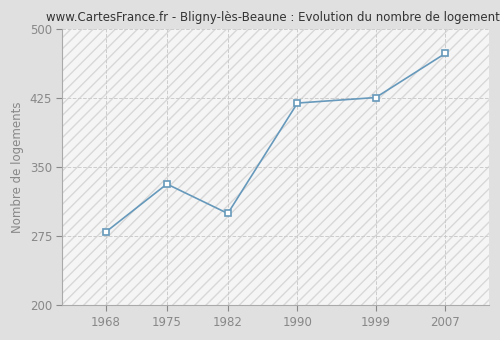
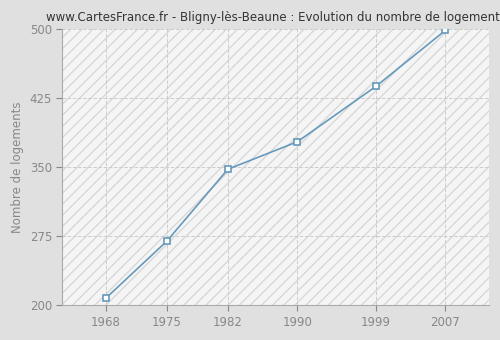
1968: 280 -> 208
1975: 332 -> 270
1982: 300 -> 348
1990: 420 -> 378
1999: 426 -> 438
2007: 474 -> 499
